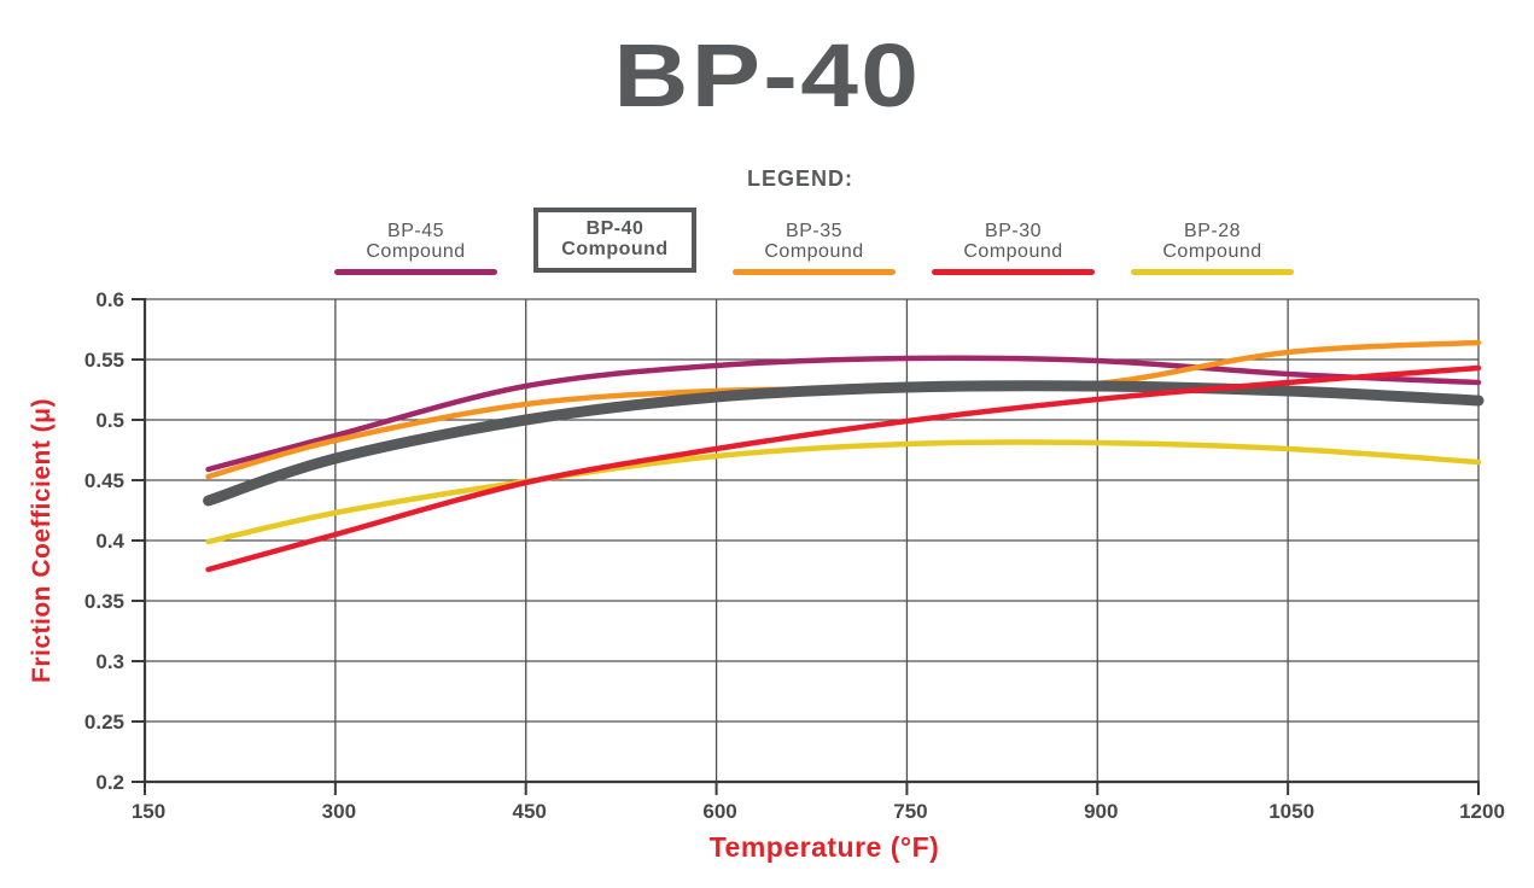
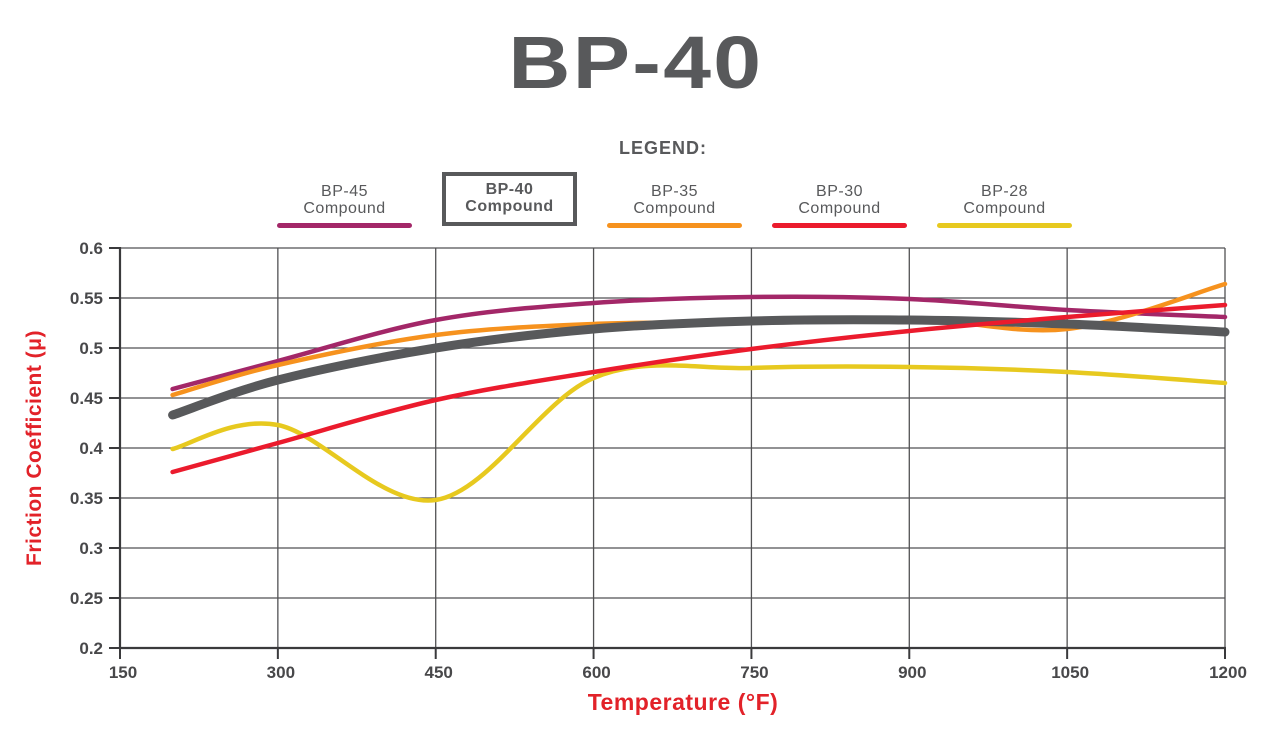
BP-28 Compound/450: 0.449 -> 0.348
BP-35 Compound/1050: 0.556 -> 0.519
